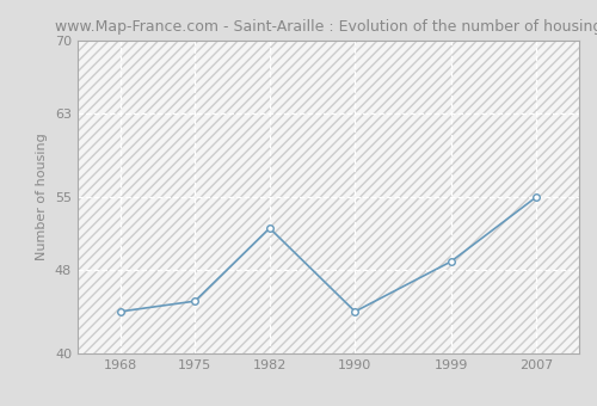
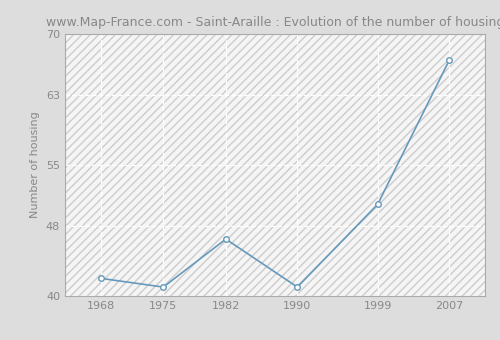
1968: 44.0 -> 42.0
1975: 45.0 -> 41.0
1982: 52.0 -> 46.5
1990: 44.0 -> 41.0
1999: 48.8 -> 50.5
2007: 55.0 -> 67.0
